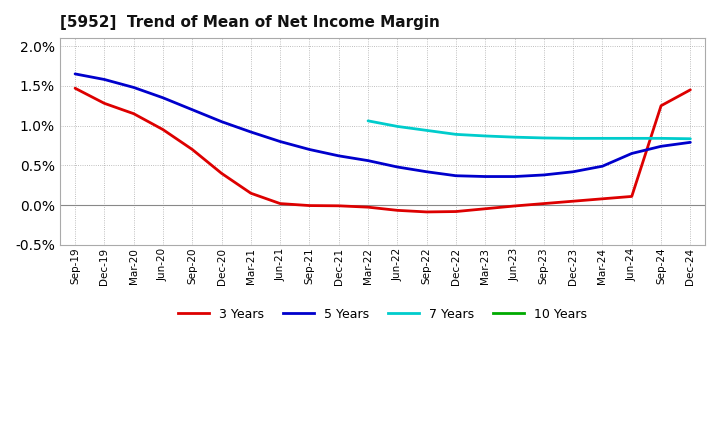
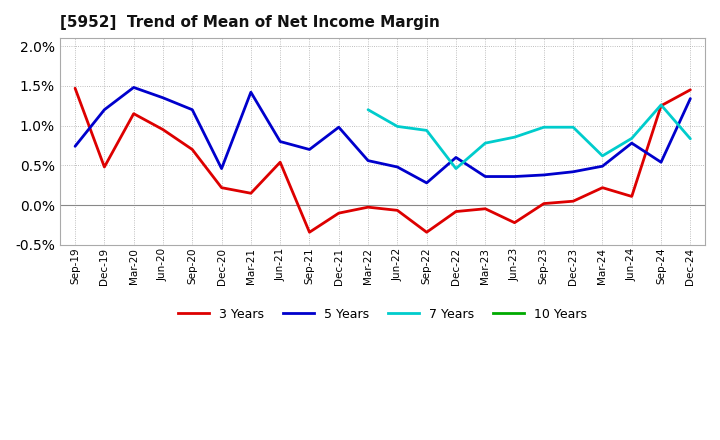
5 Years/Sep-19: 1.65% -> 0.74%
3 Years/Dec-19: 1.28% -> 0.48%
5 Years/Dec-19: 1.58% -> 1.20%
3 Years/Dec-20: 0.40% -> 0.22%
5 Years/Dec-20: 1.05% -> 0.46%
5 Years/Mar-21: 0.92% -> 1.42%
3 Years/Jun-21: 0.02% -> 0.54%
3 Years/Sep-21: -0.01% -> -0.34%
3 Years/Dec-21: -0.01% -> -0.10%
5 Years/Dec-21: 0.62% -> 0.98%
7 Years/Mar-22: 1.06% -> 1.20%
3 Years/Sep-22: -0.08% -> -0.34%
5 Years/Sep-22: 0.42% -> 0.28%
5 Years/Dec-22: 0.37% -> 0.60%
7 Years/Dec-22: 0.89% -> 0.46%
7 Years/Mar-23: 0.87% -> 0.78%
3 Years/Jun-23: -0.01% -> -0.22%
7 Years/Sep-23: 0.84% -> 0.98%
7 Years/Dec-23: 0.84% -> 0.98%
3 Years/Mar-24: 0.08% -> 0.22%
7 Years/Mar-24: 0.84% -> 0.62%
5 Years/Jun-24: 0.65% -> 0.78%
5 Years/Sep-24: 0.74% -> 0.54%
7 Years/Sep-24: 0.84% -> 1.26%
5 Years/Dec-24: 0.79% -> 1.34%
